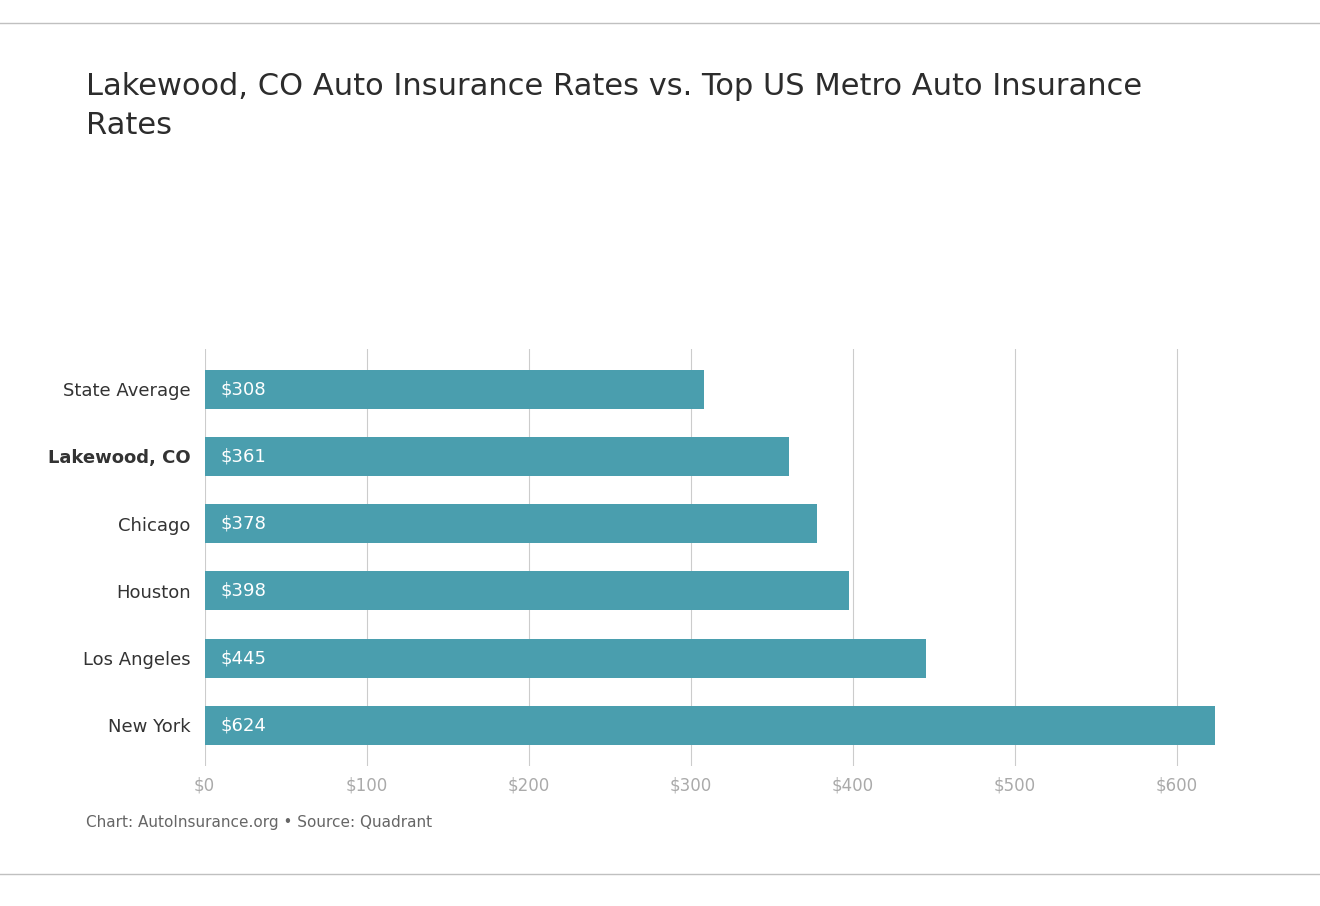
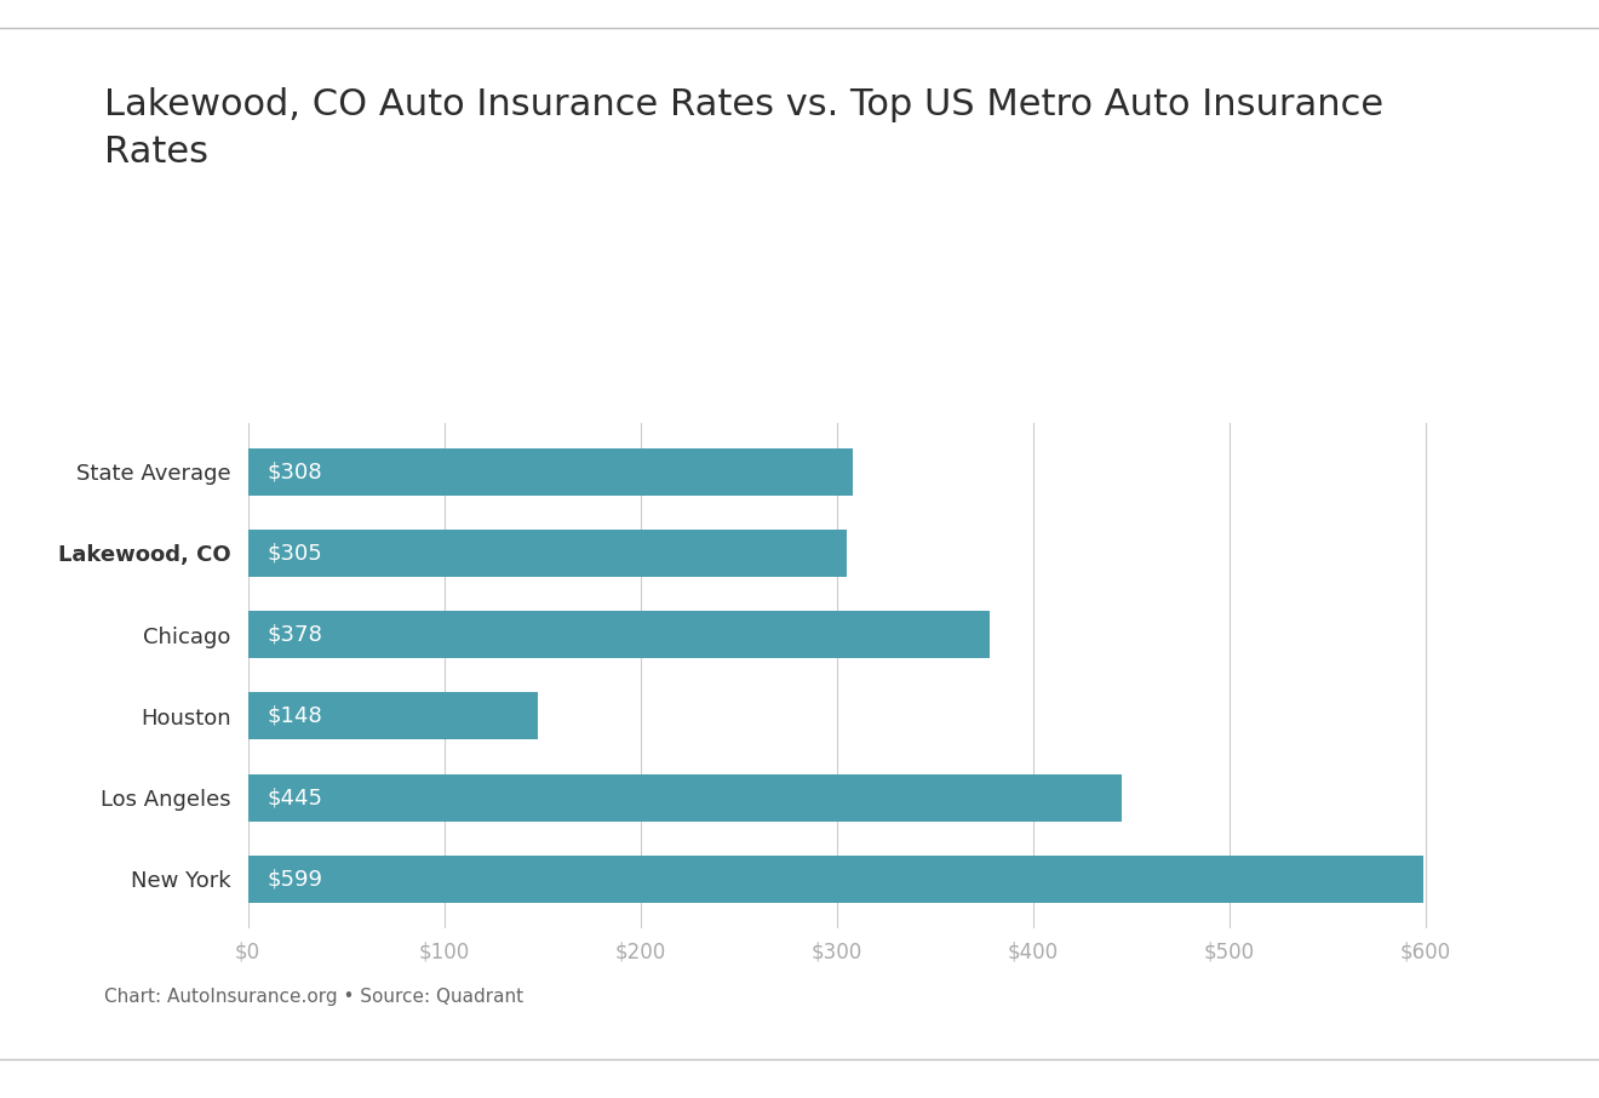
Lakewood, CO: $361 -> $305
Houston: $398 -> $148
New York: $624 -> $599
